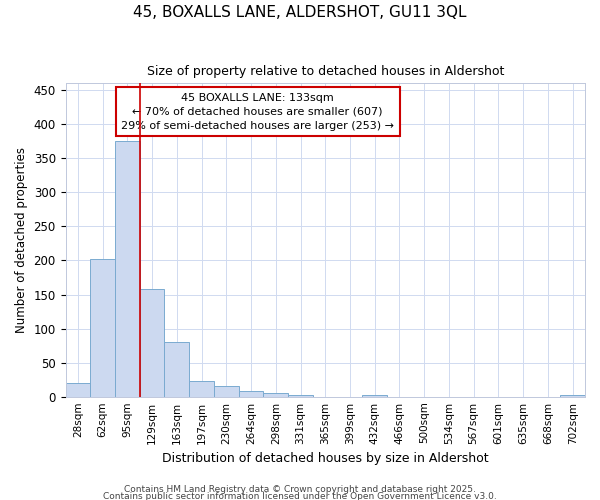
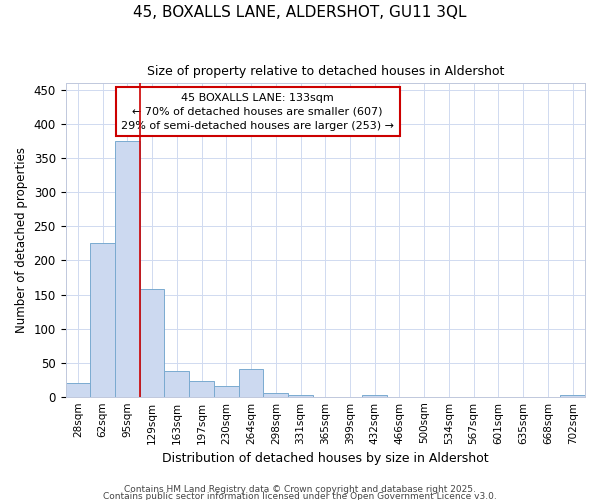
62sqm: 202 -> 226
163sqm: 80 -> 38
264sqm: 8 -> 40
